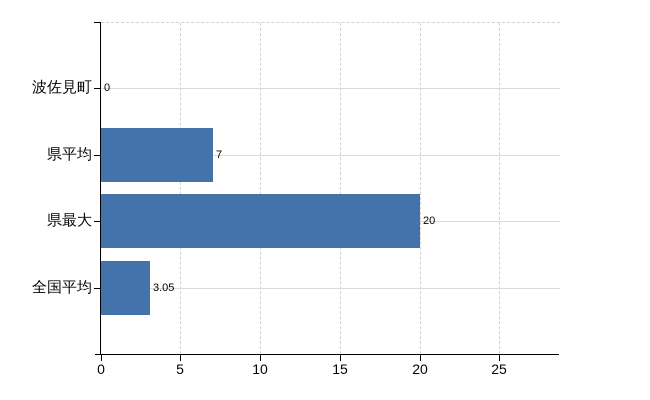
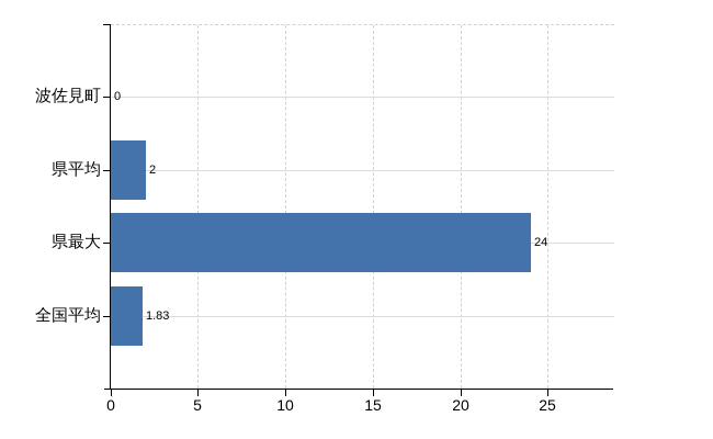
県平均: 7 -> 2
県最大: 20 -> 24
全国平均: 3.05 -> 1.83
